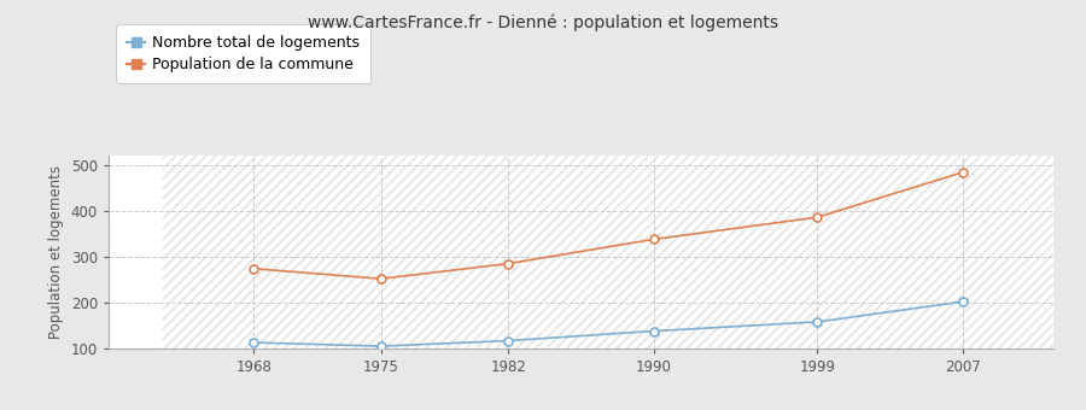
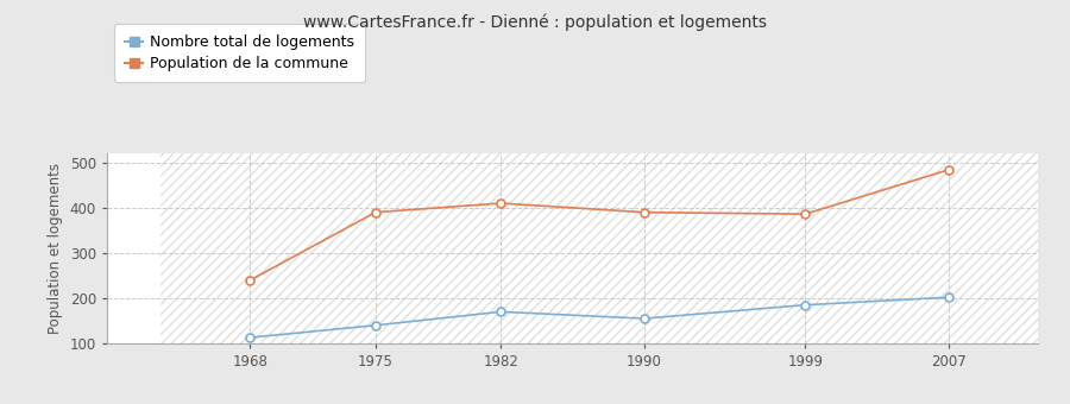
Population de la commune/1968: 274 -> 240
Nombre total de logements/1975: 105 -> 140
Population de la commune/1975: 252 -> 390
Nombre total de logements/1982: 117 -> 170
Population de la commune/1982: 285 -> 410
Nombre total de logements/1990: 138 -> 155
Population de la commune/1990: 338 -> 390
Nombre total de logements/1999: 158 -> 185
